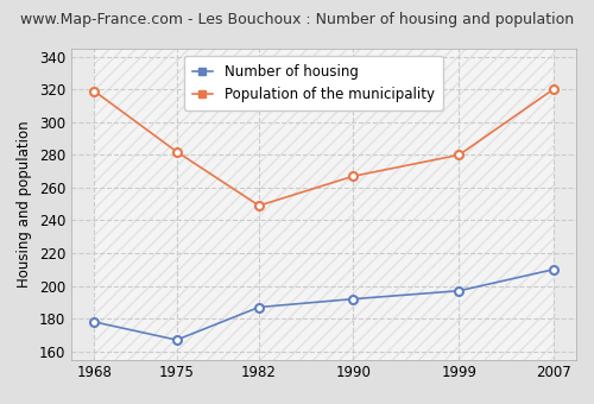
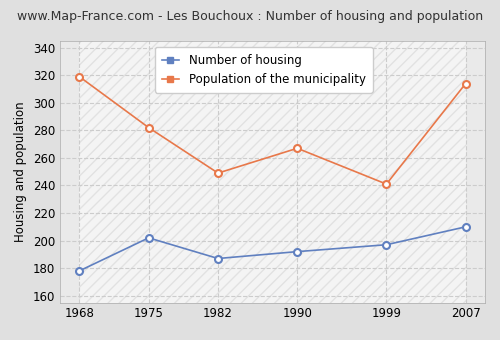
Number of housing/1975: 167 -> 202
Population of the municipality/1999: 280 -> 241
Population of the municipality/2007: 320 -> 314
